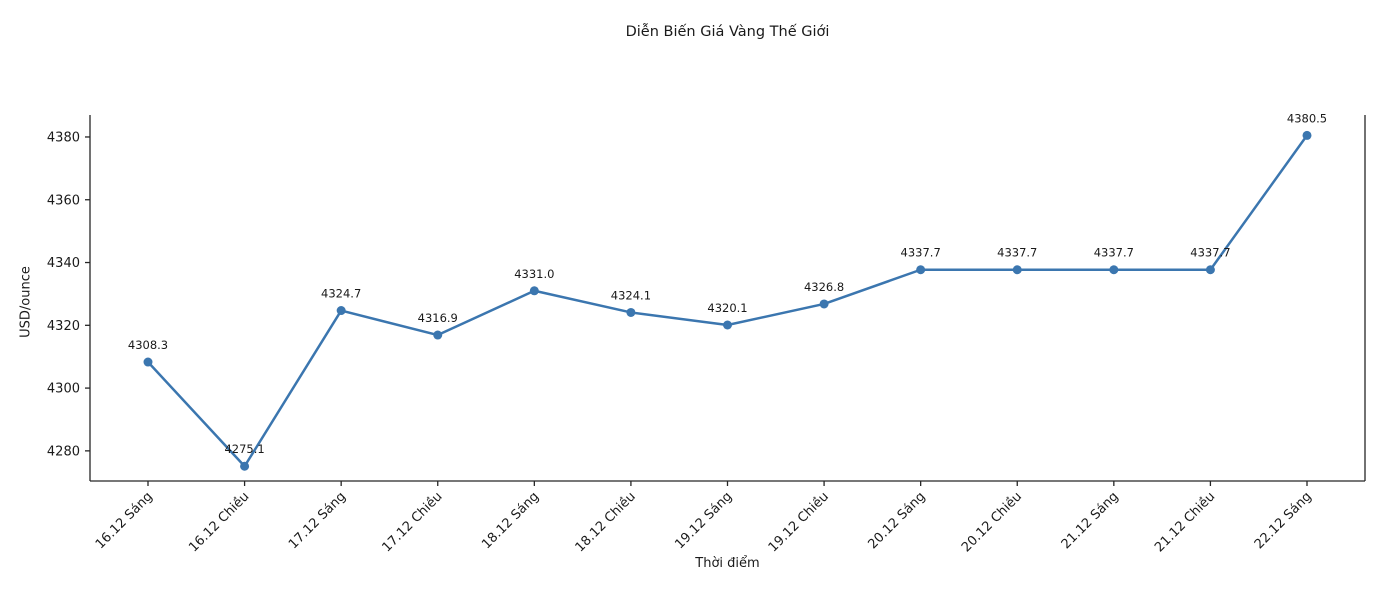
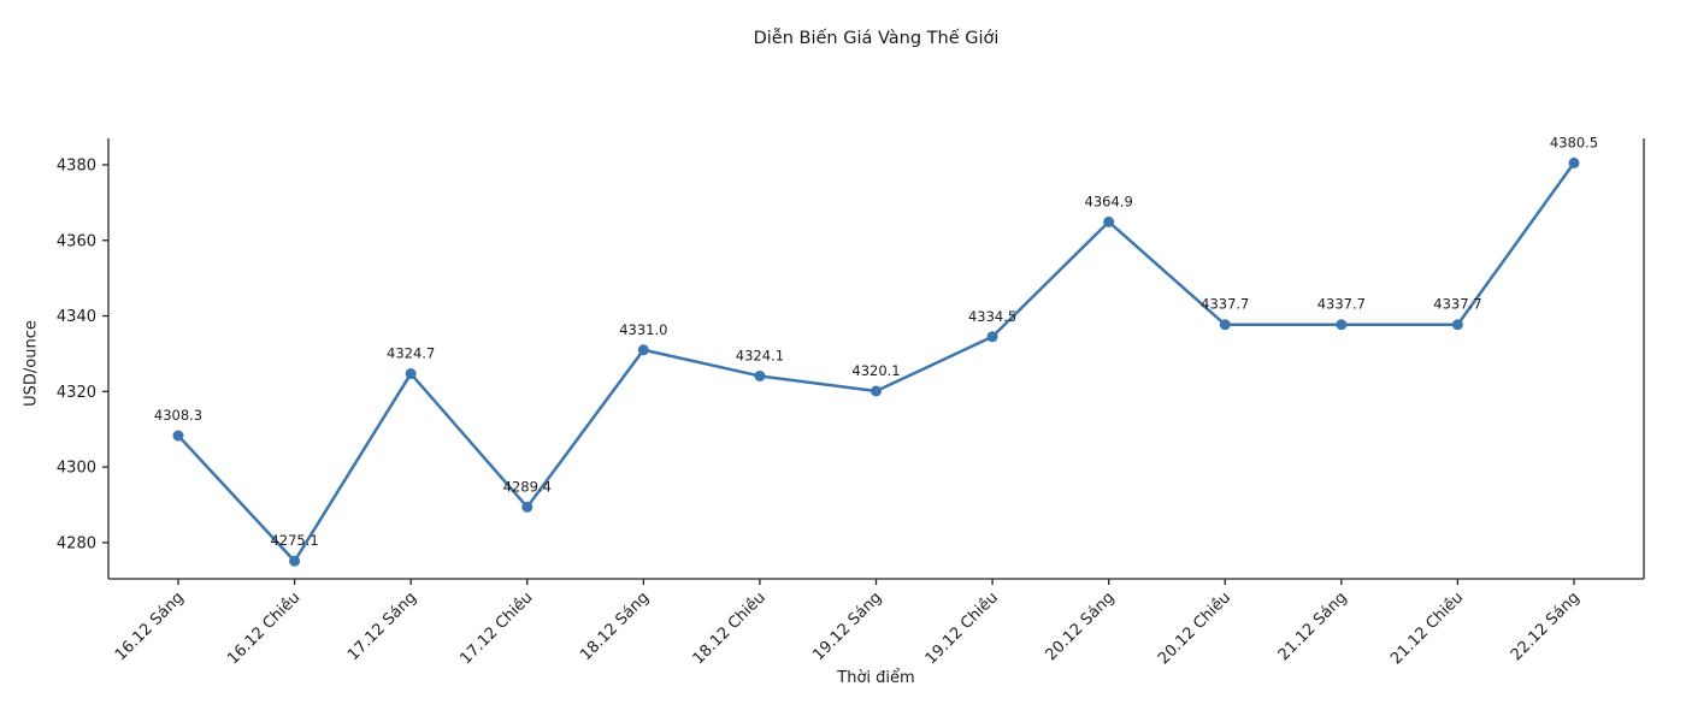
17.12 Chiều: 4316.9 -> 4289.4
19.12 Chiều: 4326.8 -> 4334.5
20.12 Sáng: 4337.7 -> 4364.9
